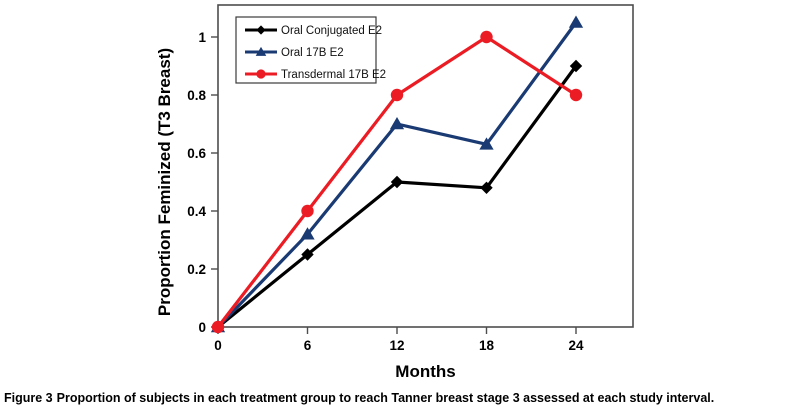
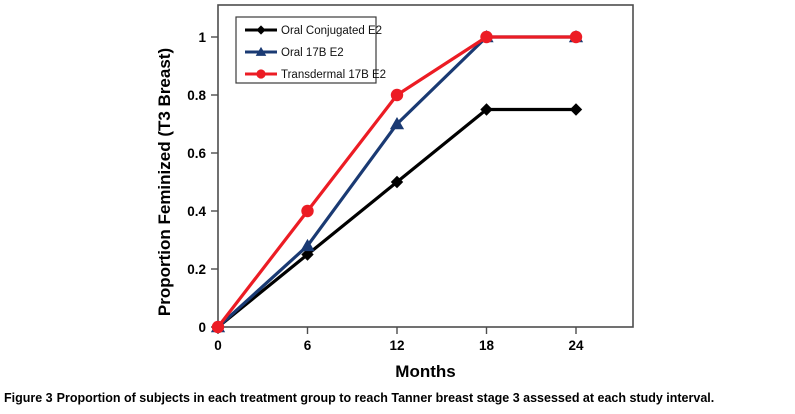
Oral 17B E2/6: 0.32 -> 0.28
Oral Conjugated E2/18: 0.48 -> 0.75
Oral 17B E2/18: 0.63 -> 1.00
Oral Conjugated E2/24: 0.90 -> 0.75
Oral 17B E2/24: 1.05 -> 1.00
Transdermal 17B E2/24: 0.8 -> 1.0
